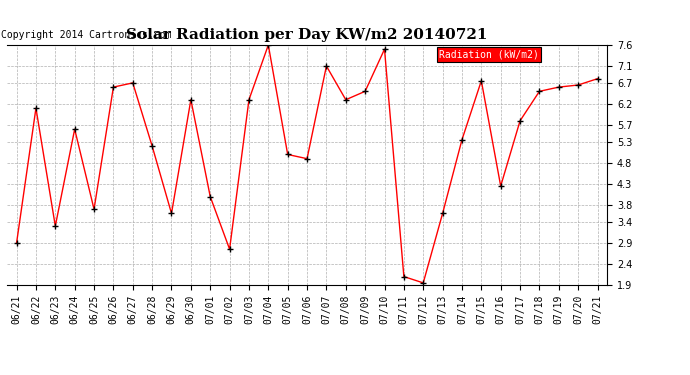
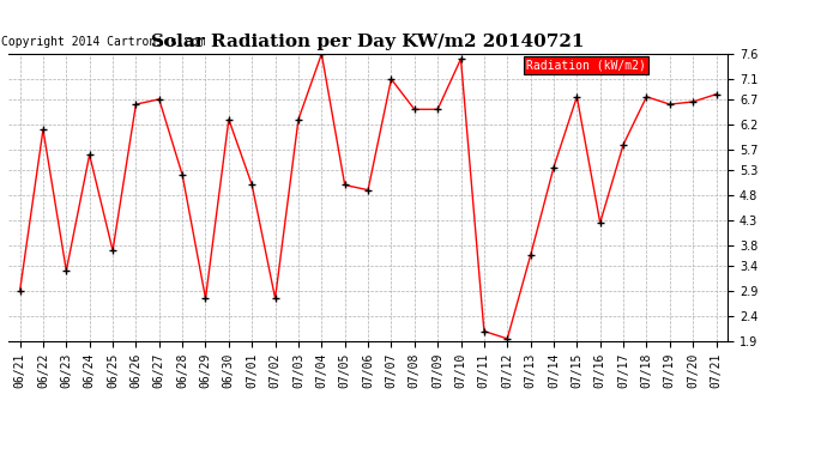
06/29: 3.60 -> 2.75
07/01: 4.00 -> 5.00
07/08: 6.30 -> 6.50
07/18: 6.50 -> 6.75
